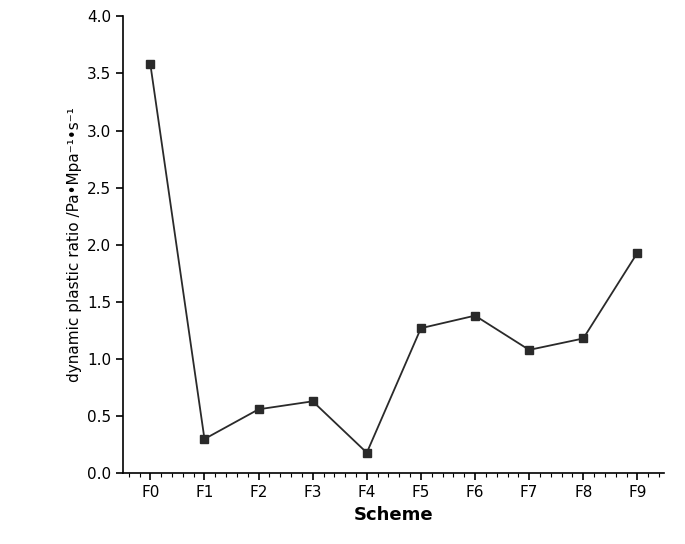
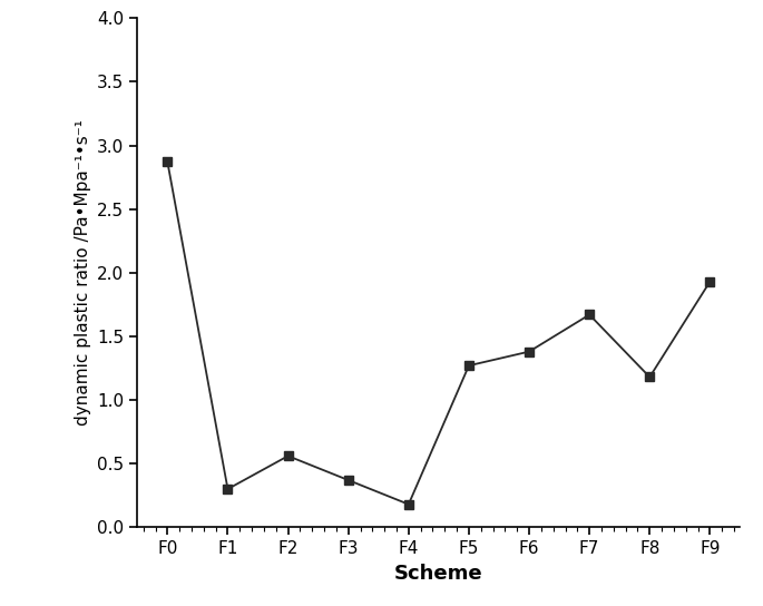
F0: 3.58 -> 2.87
F3: 0.63 -> 0.37
F7: 1.08 -> 1.67
